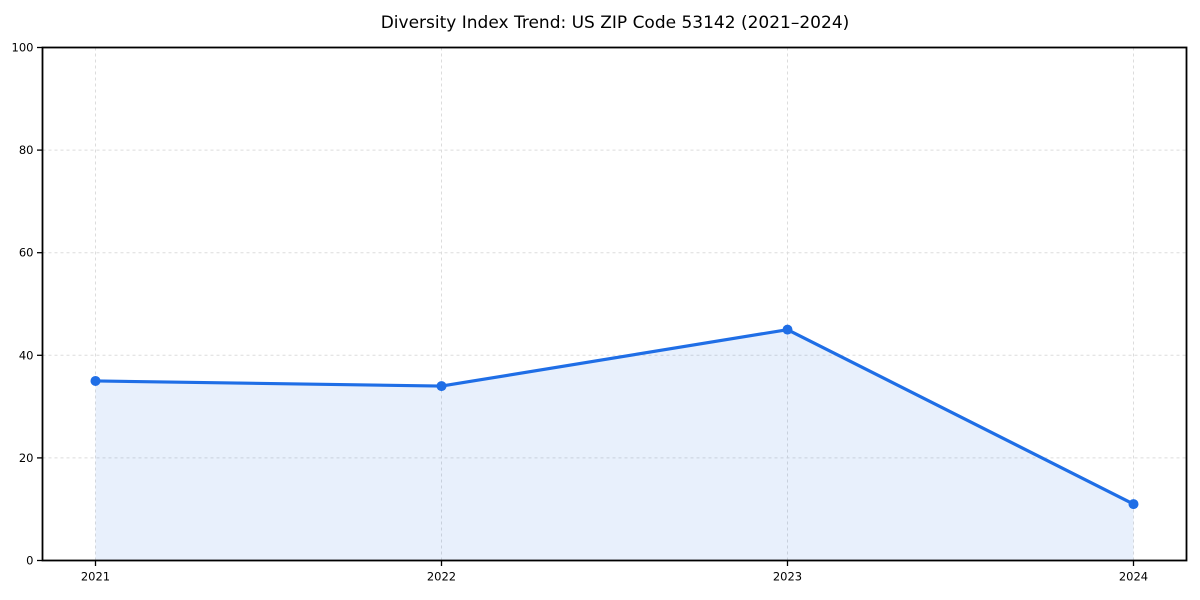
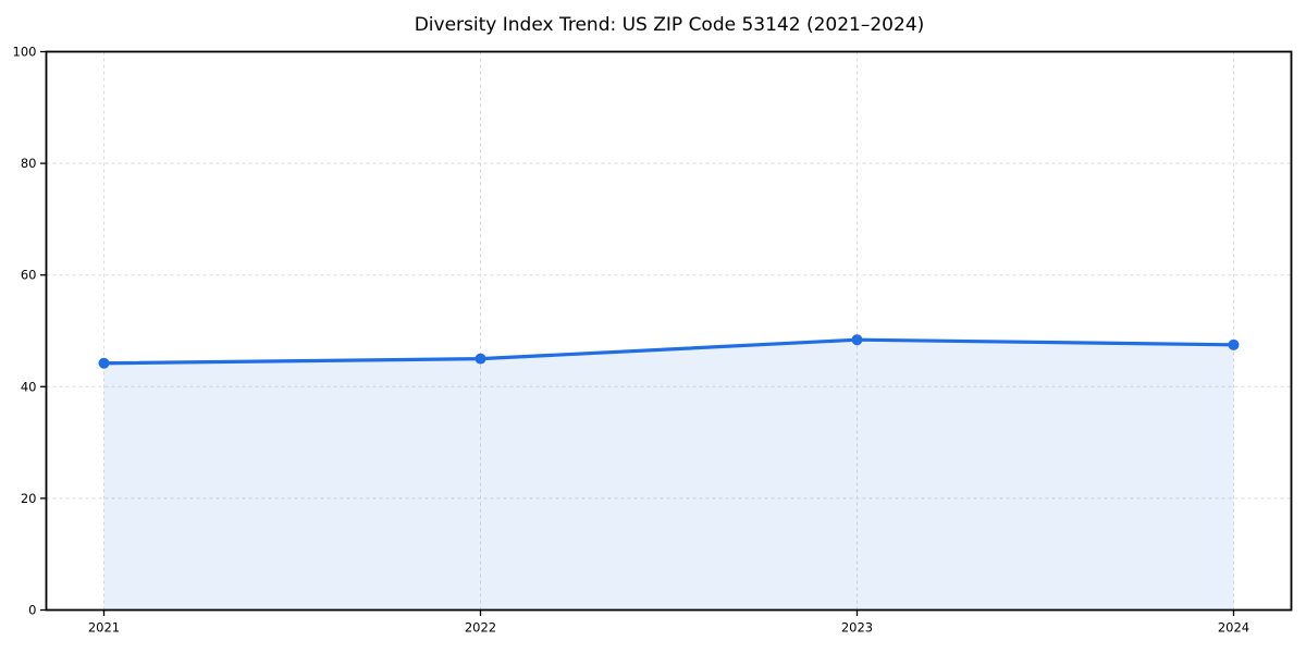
2021: 35 -> 44
2022: 34 -> 45
2023: 45 -> 48
2024: 11 -> 48
